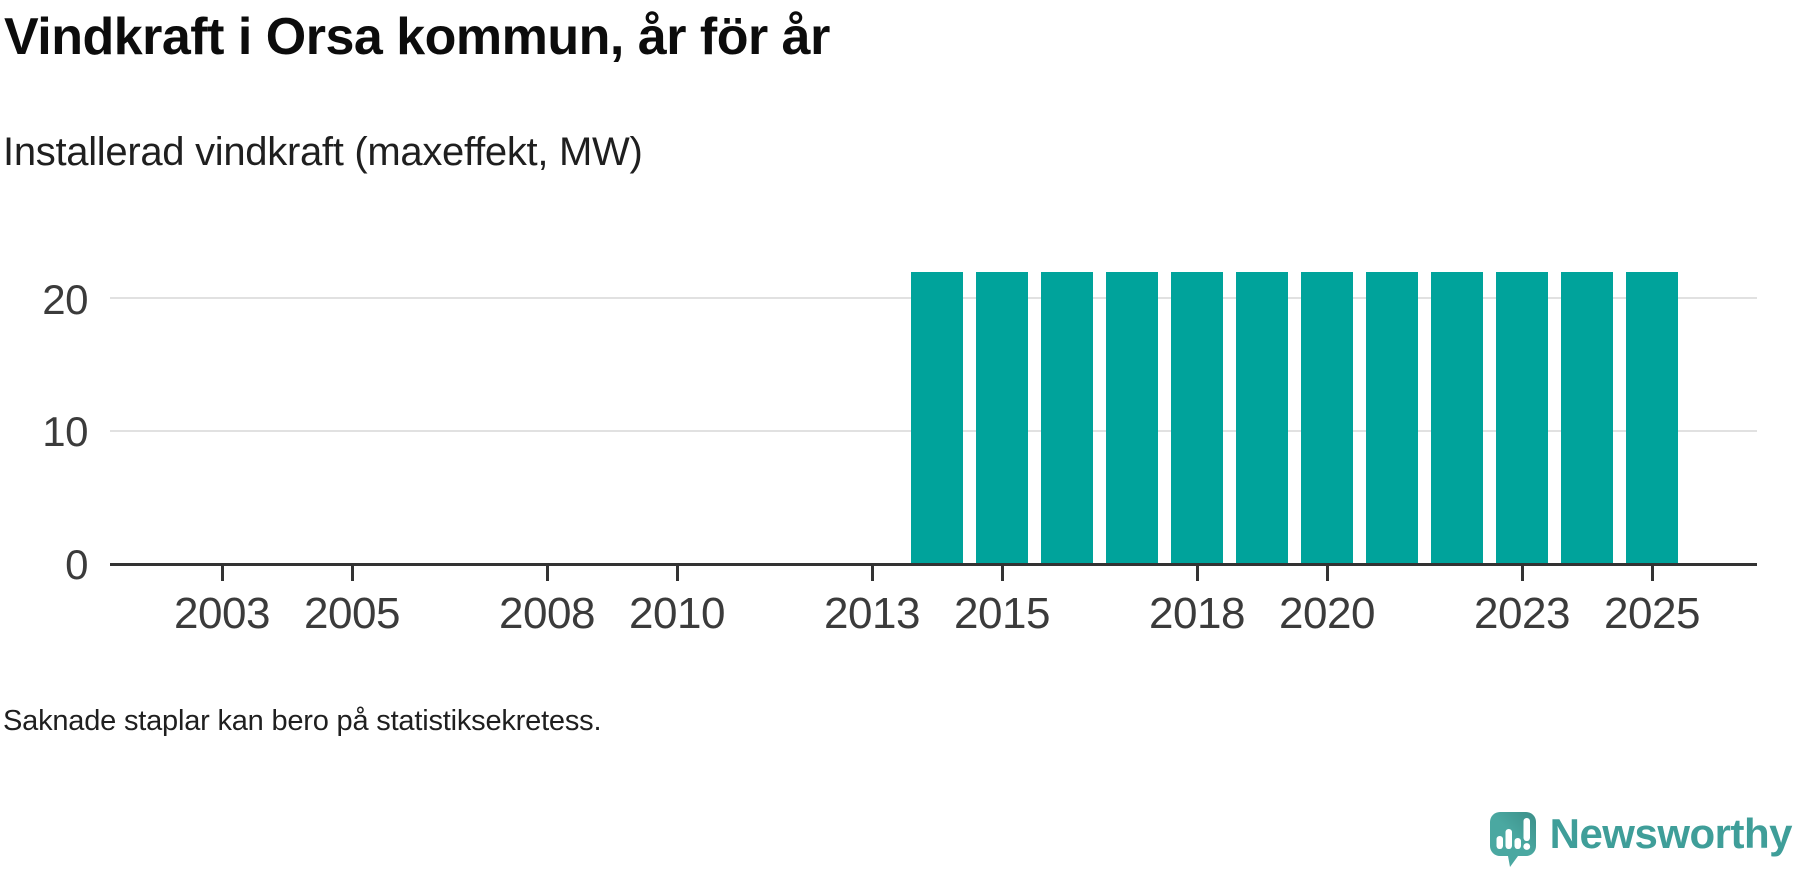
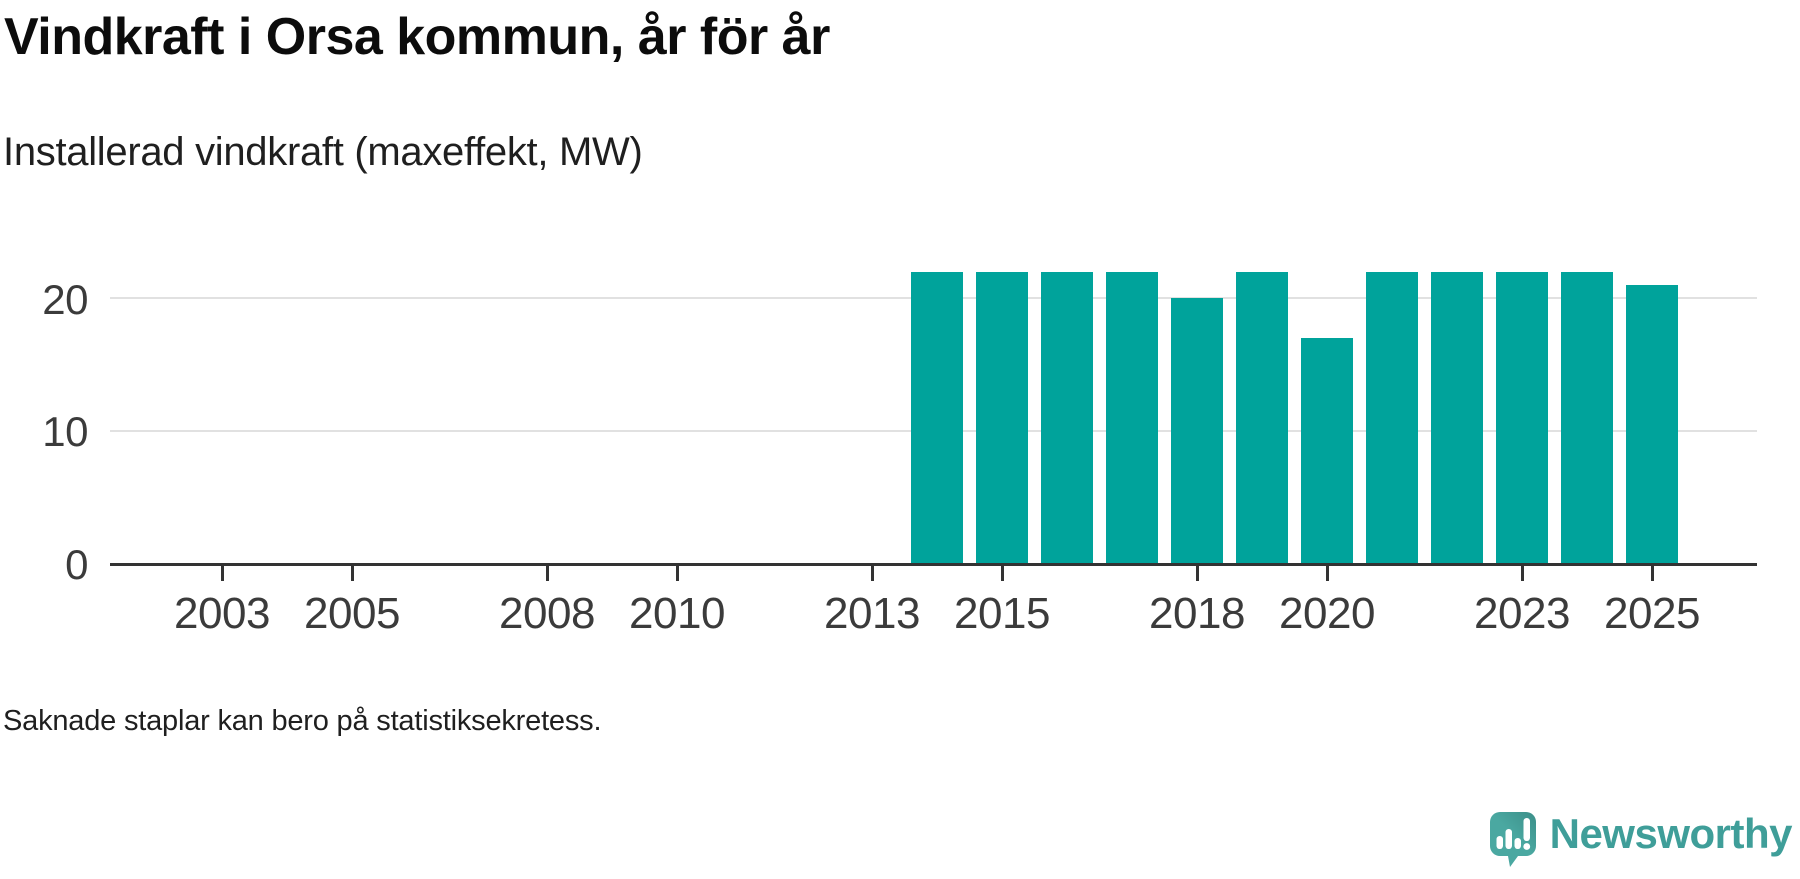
2018: 22 -> 20
2020: 22 -> 17
2025: 22 -> 21
